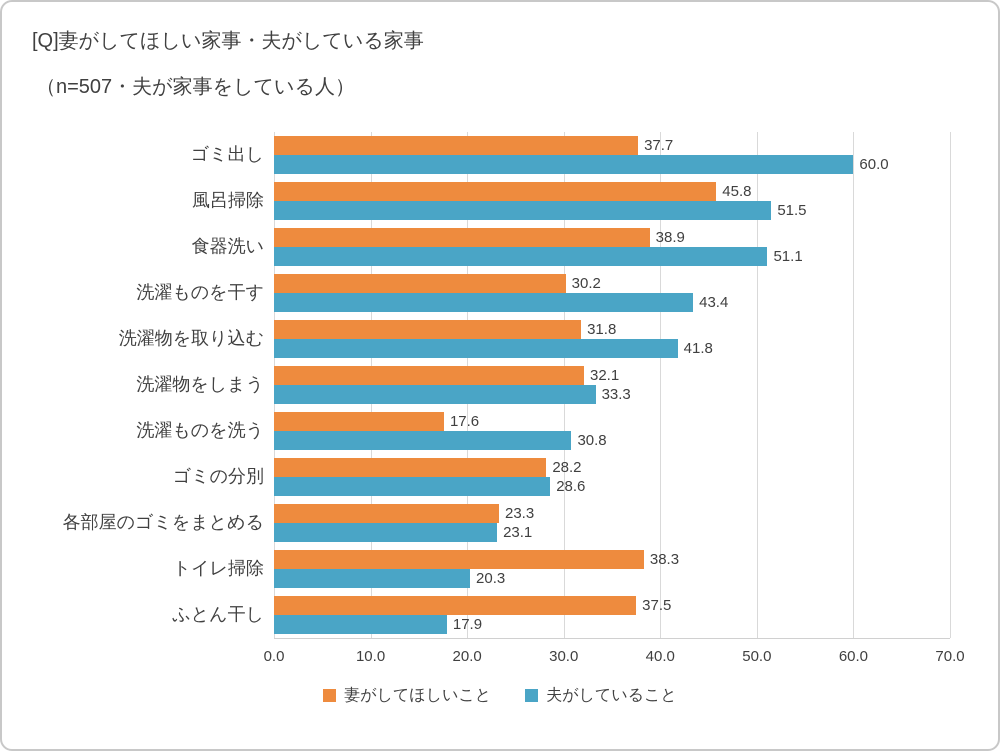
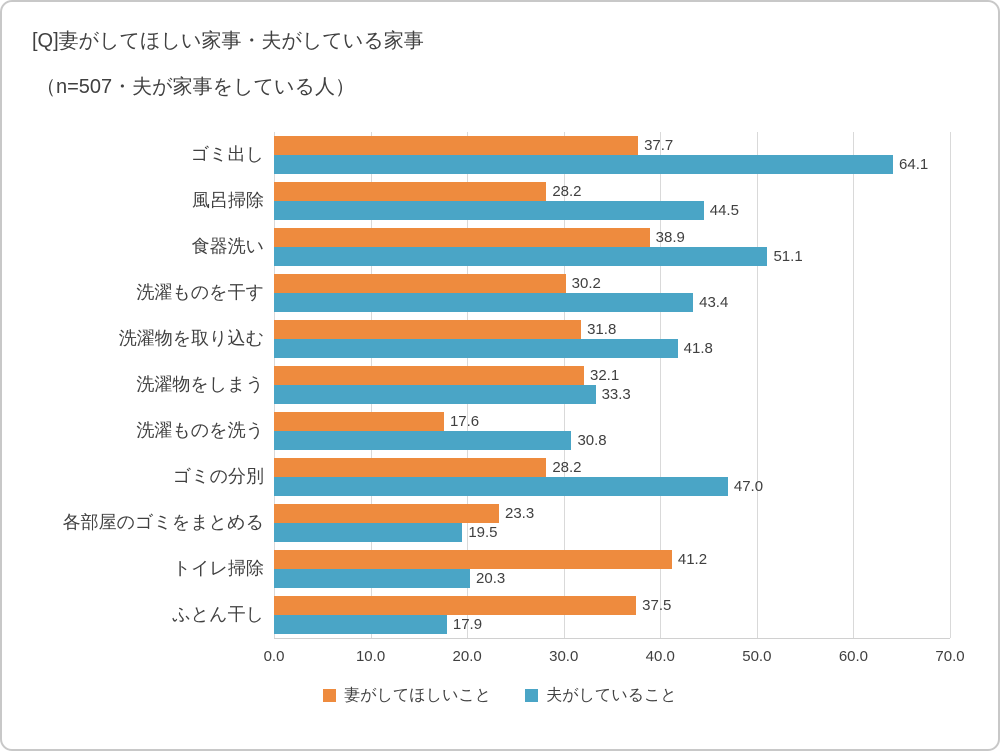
夫がしていること/ゴミ出し: 60.0 -> 64.1
妻がしてほしいこと/風呂掃除: 45.8 -> 28.2
夫がしていること/風呂掃除: 51.5 -> 44.5
夫がしていること/ゴミの分別: 28.6 -> 47.0
夫がしていること/各部屋のゴミをまとめる: 23.1 -> 19.5
妻がしてほしいこと/トイレ掃除: 38.3 -> 41.2
